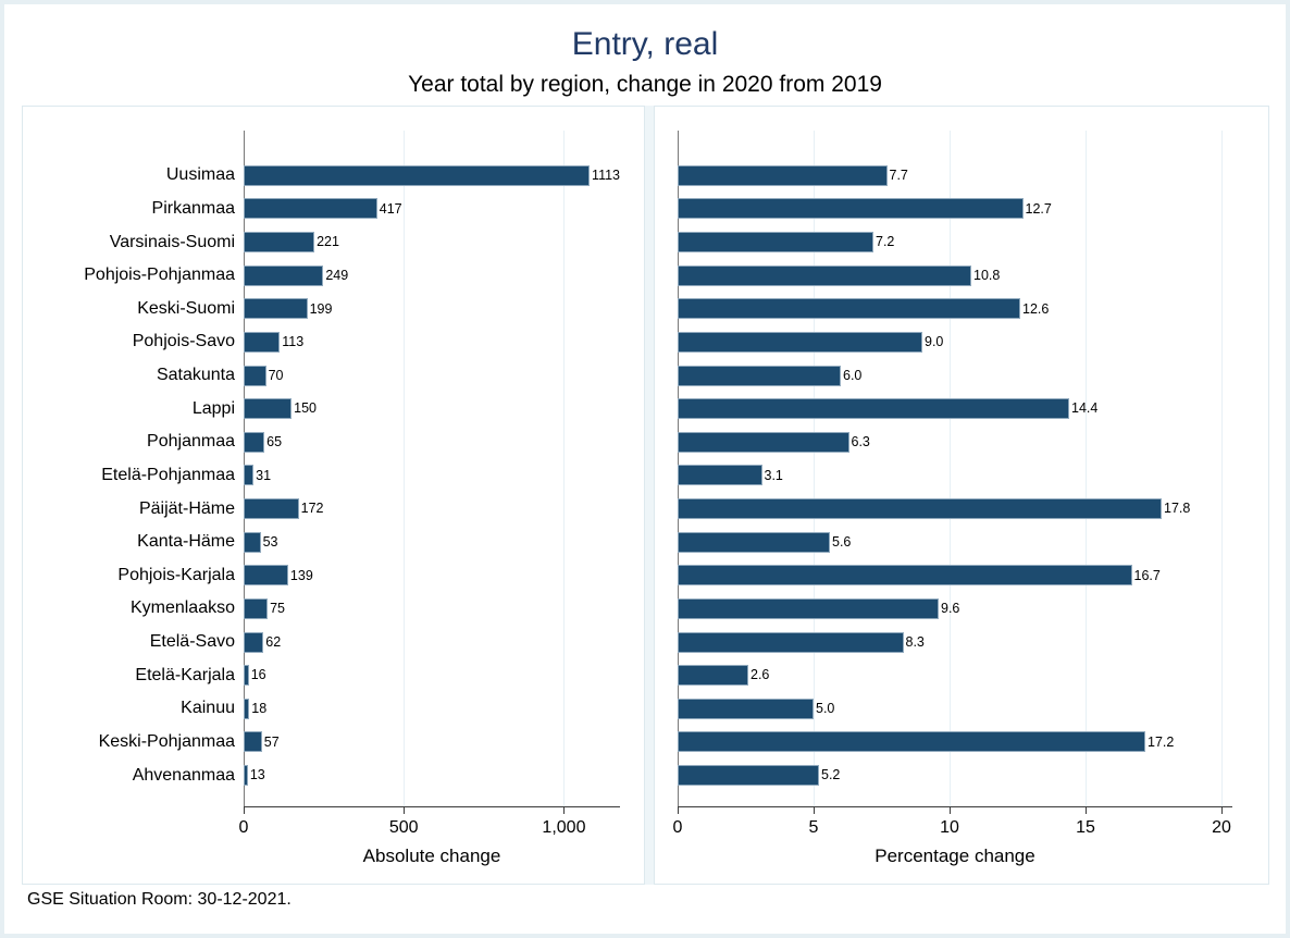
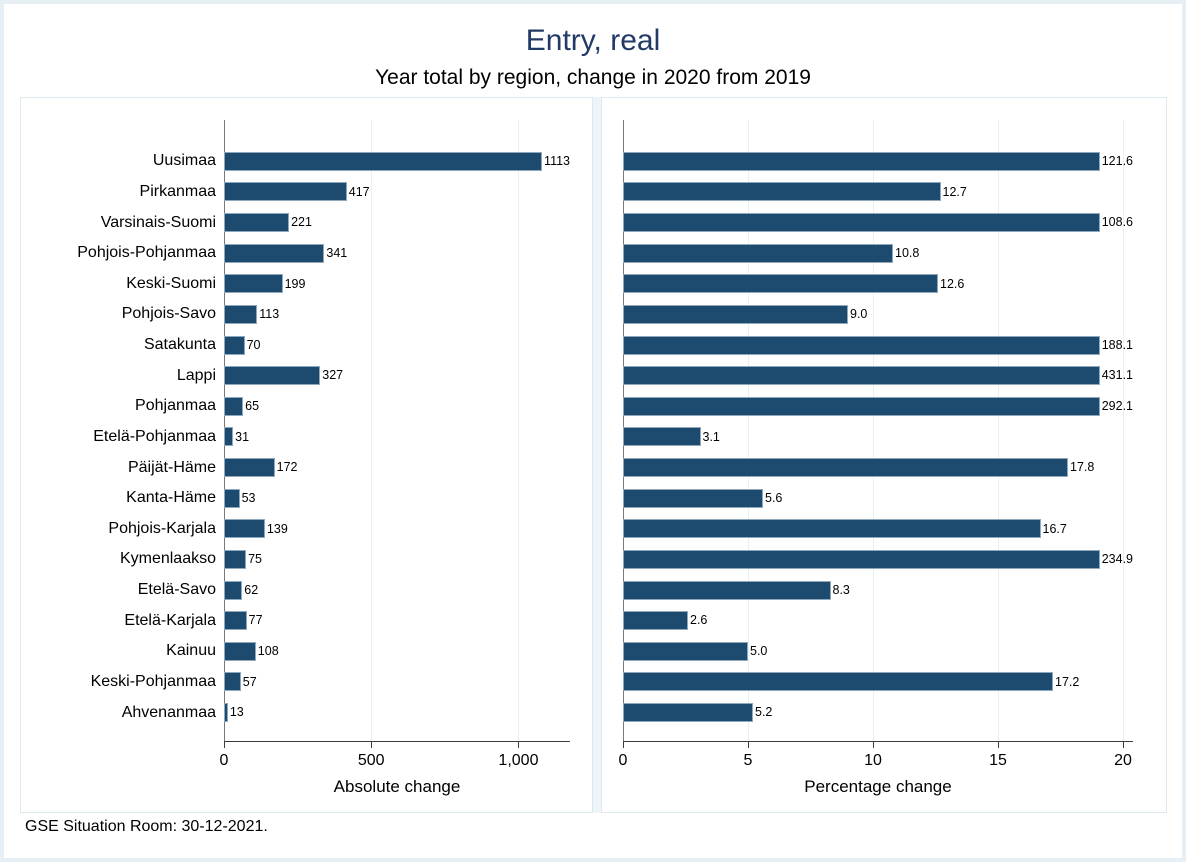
Percentage change/Uusimaa: 7.7 -> 121.6
Percentage change/Varsinais-Suomi: 7.2 -> 108.6
Absolute change/Pohjois-Pohjanmaa: 249 -> 341
Percentage change/Satakunta: 6.0 -> 188.1
Absolute change/Lappi: 150 -> 327
Percentage change/Lappi: 14.4 -> 431.1
Percentage change/Pohjanmaa: 6.3 -> 292.1
Percentage change/Kymenlaakso: 9.6 -> 234.9
Absolute change/Etelä-Karjala: 16 -> 77
Absolute change/Kainuu: 18 -> 108
